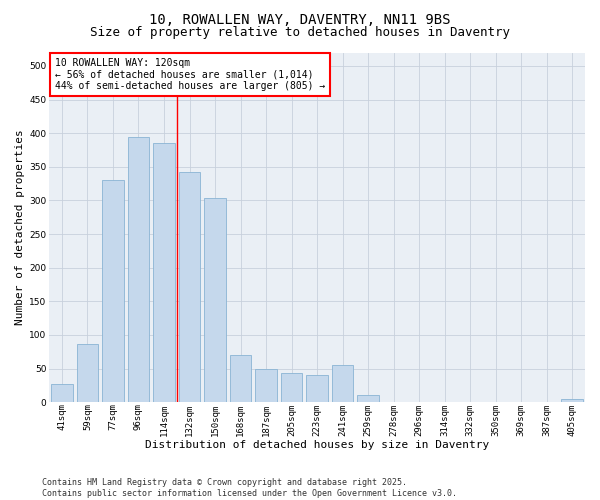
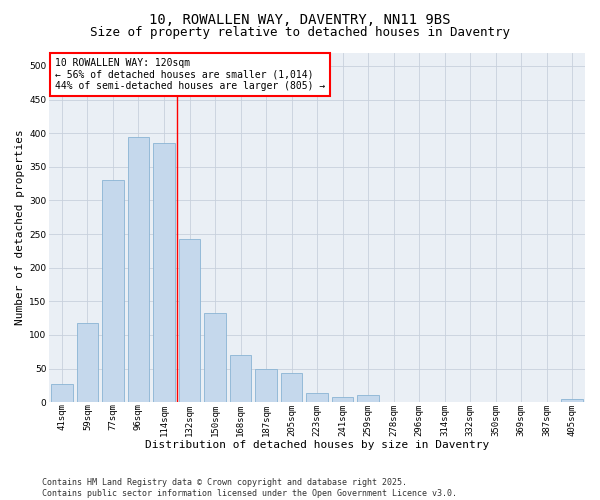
59sqm: 86 -> 118
132sqm: 342 -> 242
150sqm: 304 -> 133
223sqm: 40 -> 14
241sqm: 56 -> 7
